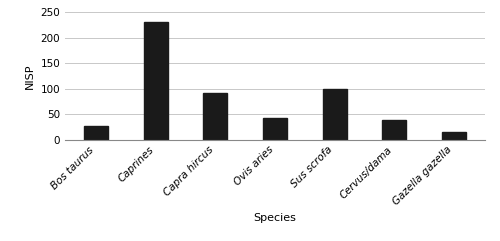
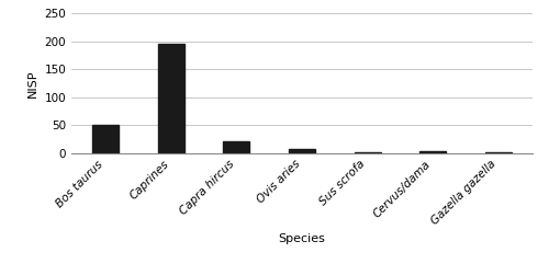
Bos taurus: 26 -> 50
Caprines: 230 -> 195
Capra hircus: 92 -> 22
Ovis aries: 42 -> 8
Sus scrofa: 100 -> 2
Cervus/dama: 38 -> 4
Gazella gazella: 16 -> 1
